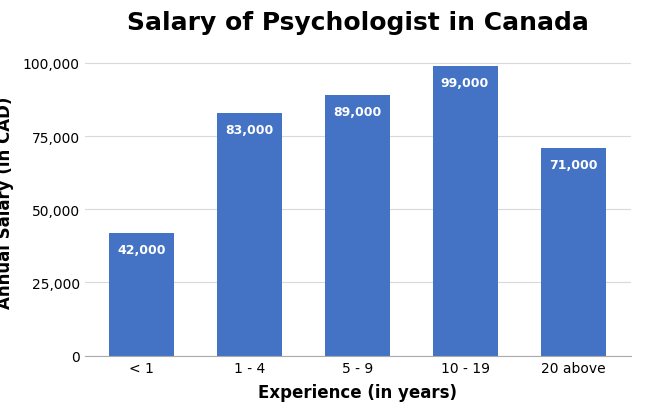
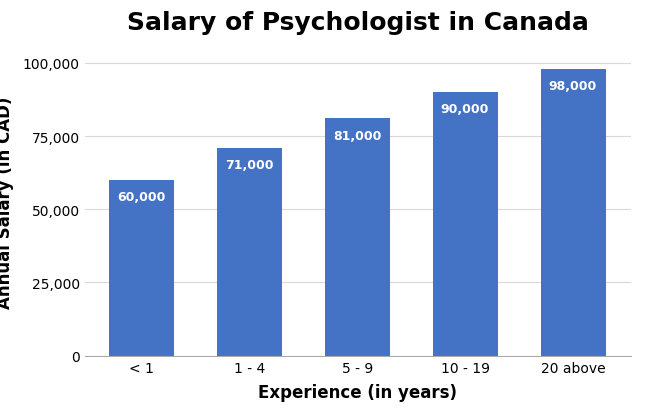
< 1: 42,000 -> 60,000
1 - 4: 83,000 -> 71,000
5 - 9: 89,000 -> 81,000
10 - 19: 99,000 -> 90,000
20 above: 71,000 -> 98,000
